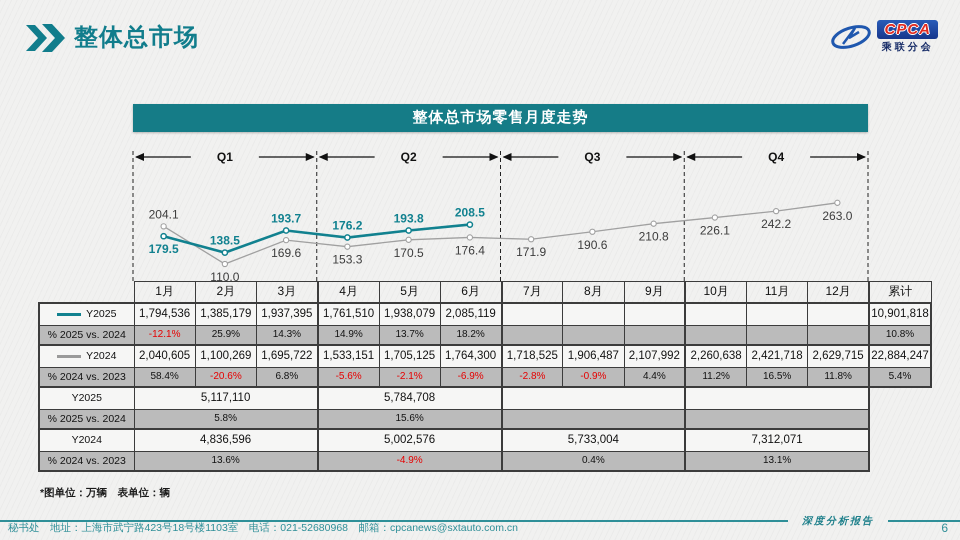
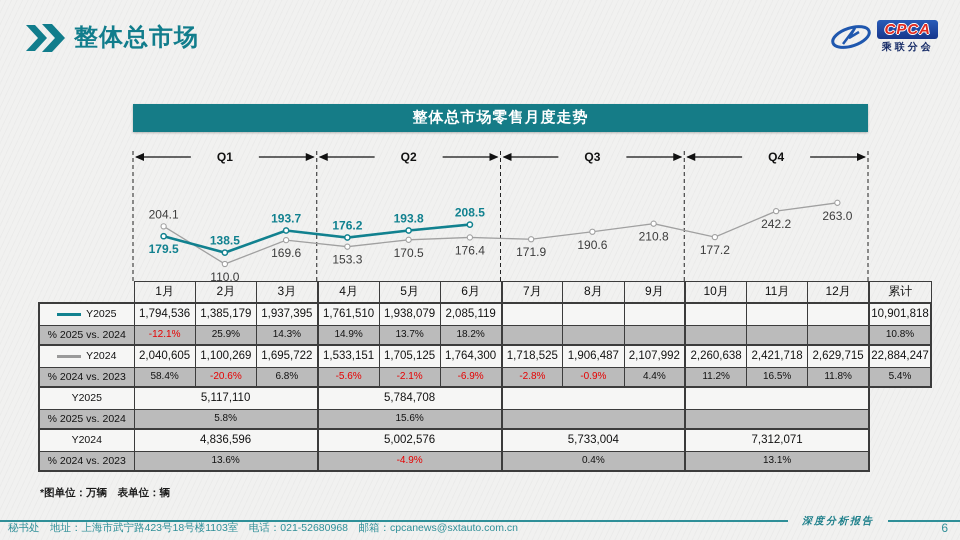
Y2024/10月: 226.1 -> 177.2
